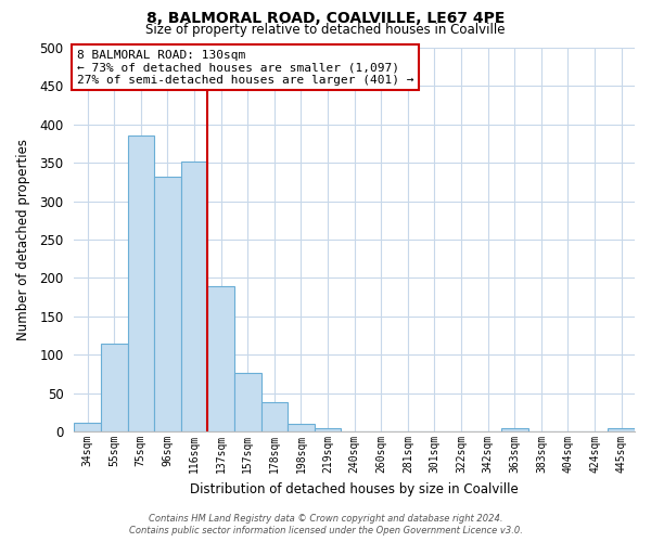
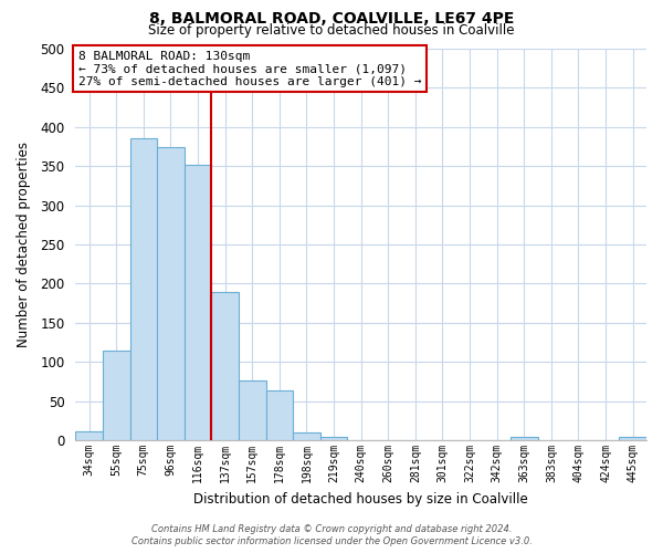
96sqm: 332 -> 374
178sqm: 38 -> 64
